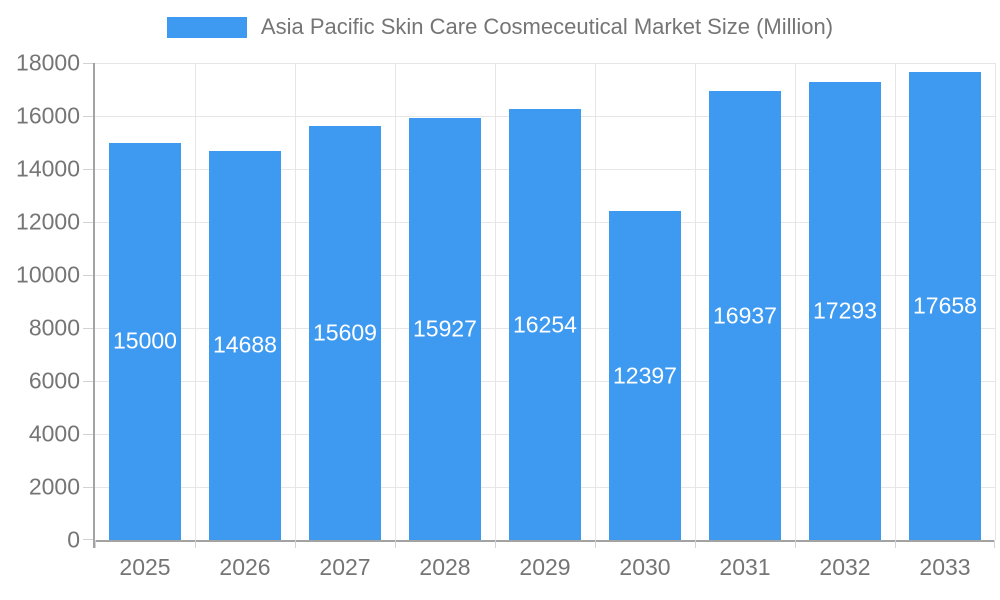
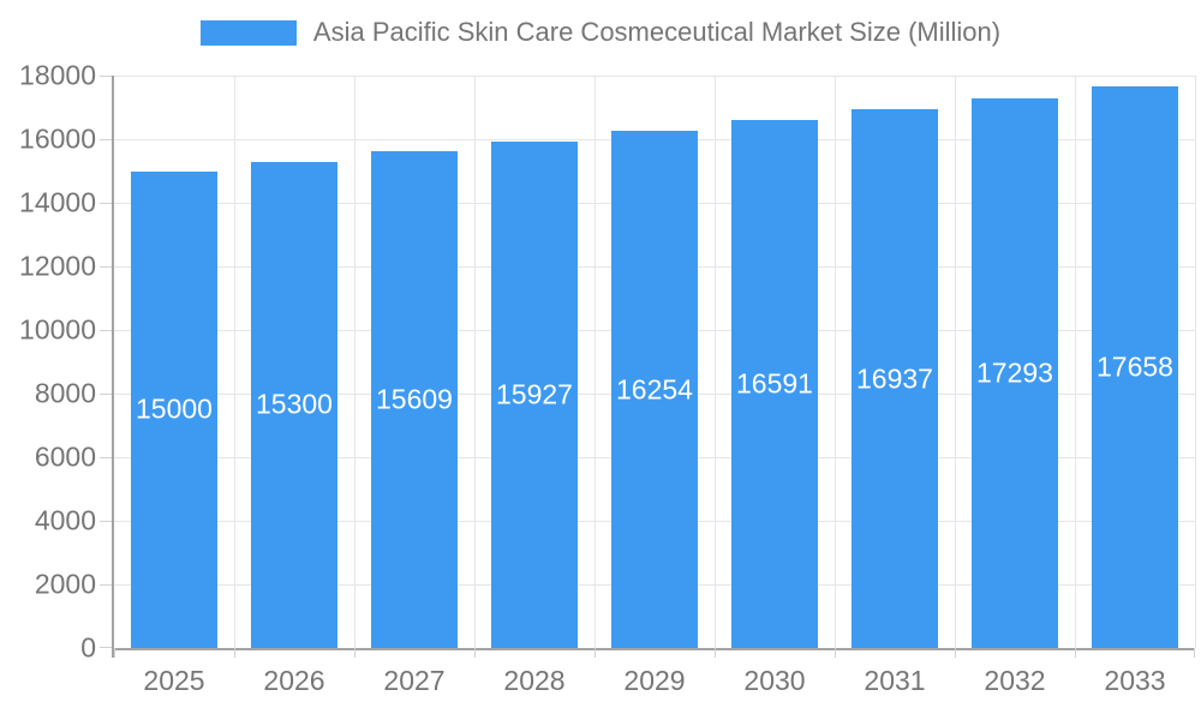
2026: 14688 -> 15300
2030: 12397 -> 16591
